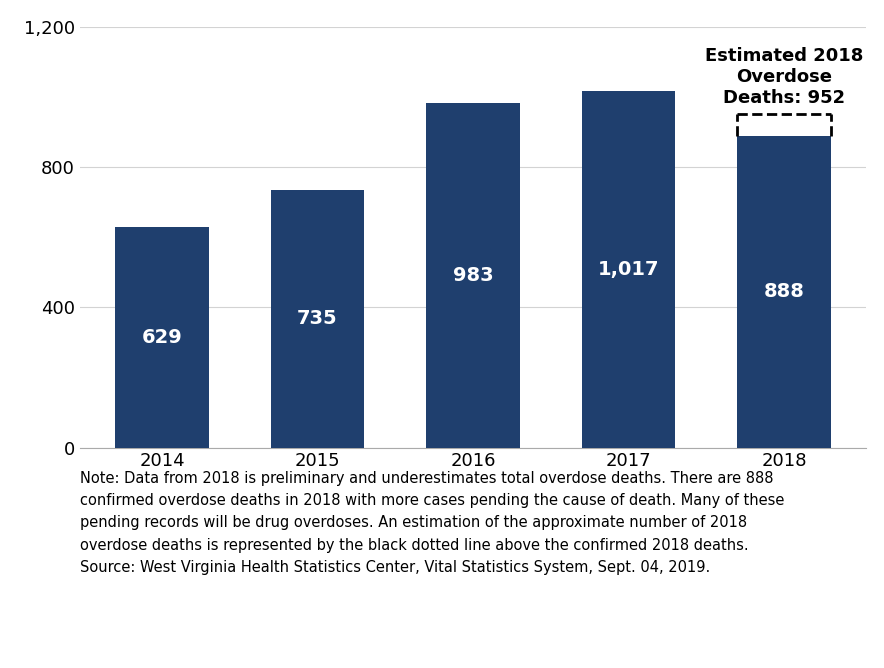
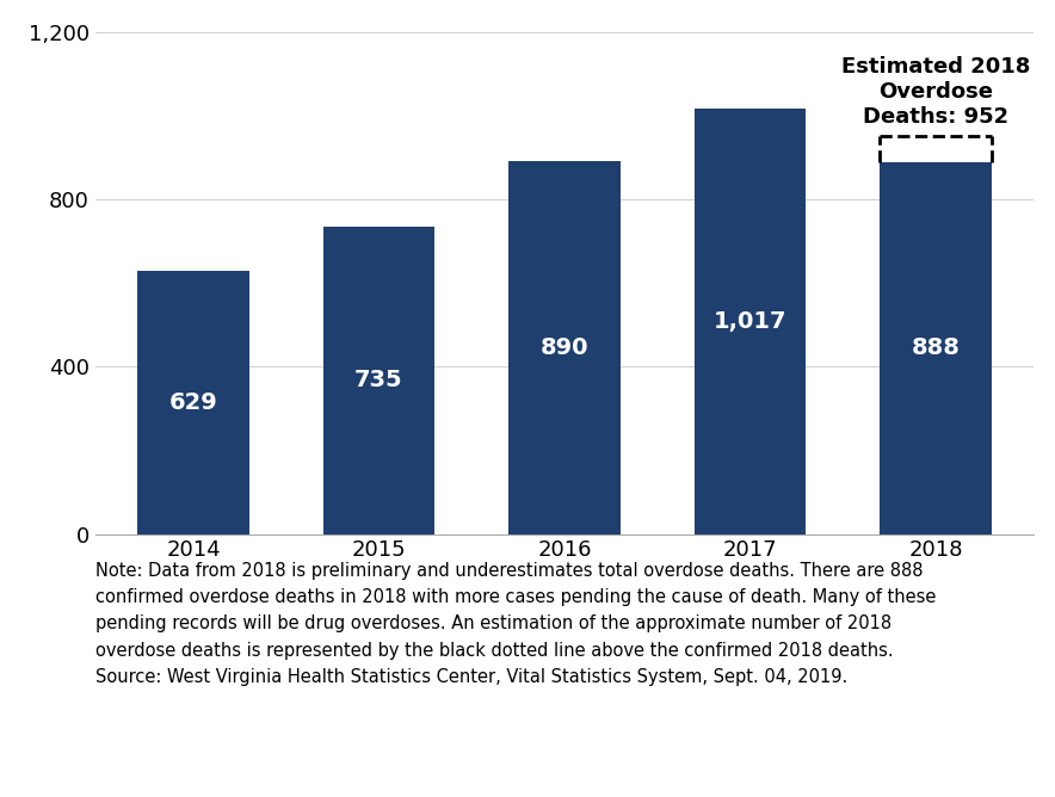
2016: 983 -> 890
